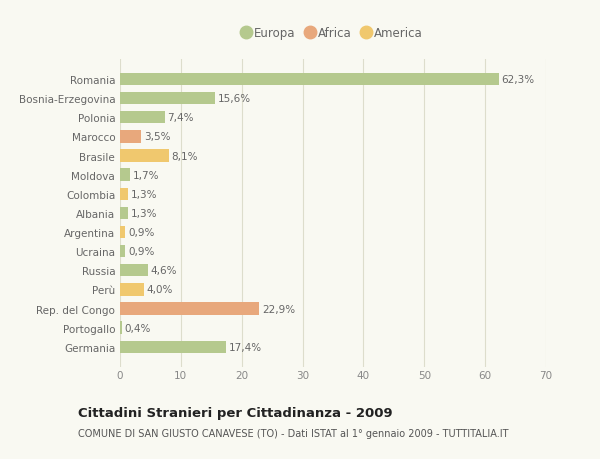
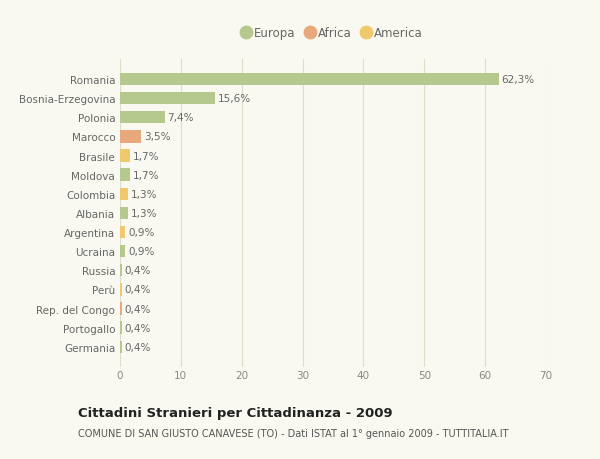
Brasile: 8,1% -> 1,7%
Russia: 4,6% -> 0,4%
Perù: 4,0% -> 0,4%
Rep. del Congo: 22,9% -> 0,4%
Germania: 17,4% -> 0,4%
